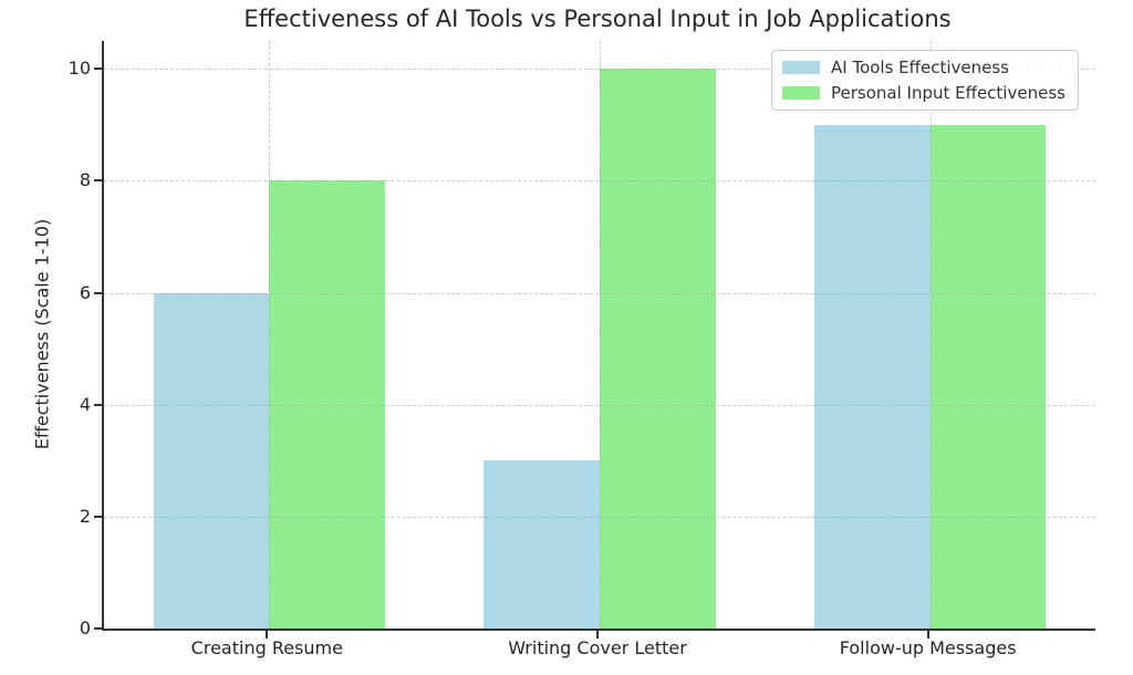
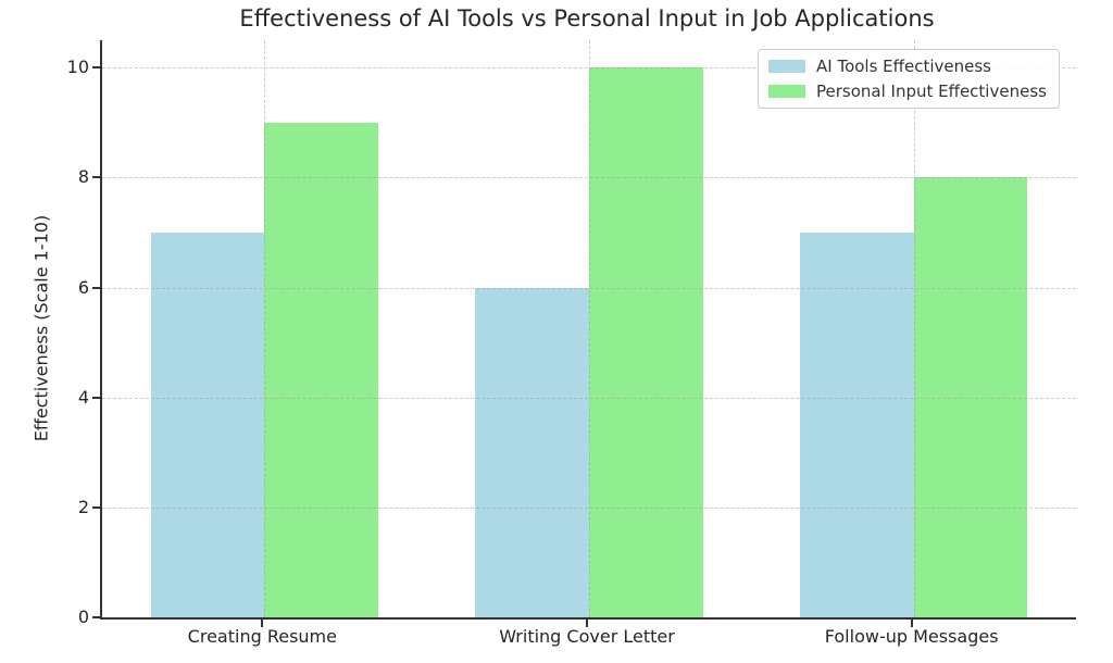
AI Tools Effectiveness/Creating Resume: 6 -> 7
Personal Input Effectiveness/Creating Resume: 8 -> 9
AI Tools Effectiveness/Writing Cover Letter: 3 -> 6
AI Tools Effectiveness/Follow-up Messages: 9 -> 7
Personal Input Effectiveness/Follow-up Messages: 9 -> 8
